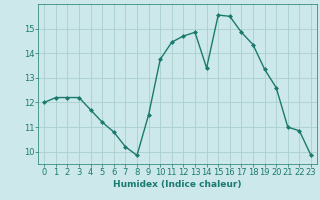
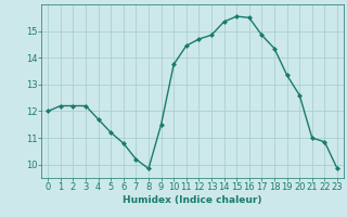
14: 13.40 -> 15.35
